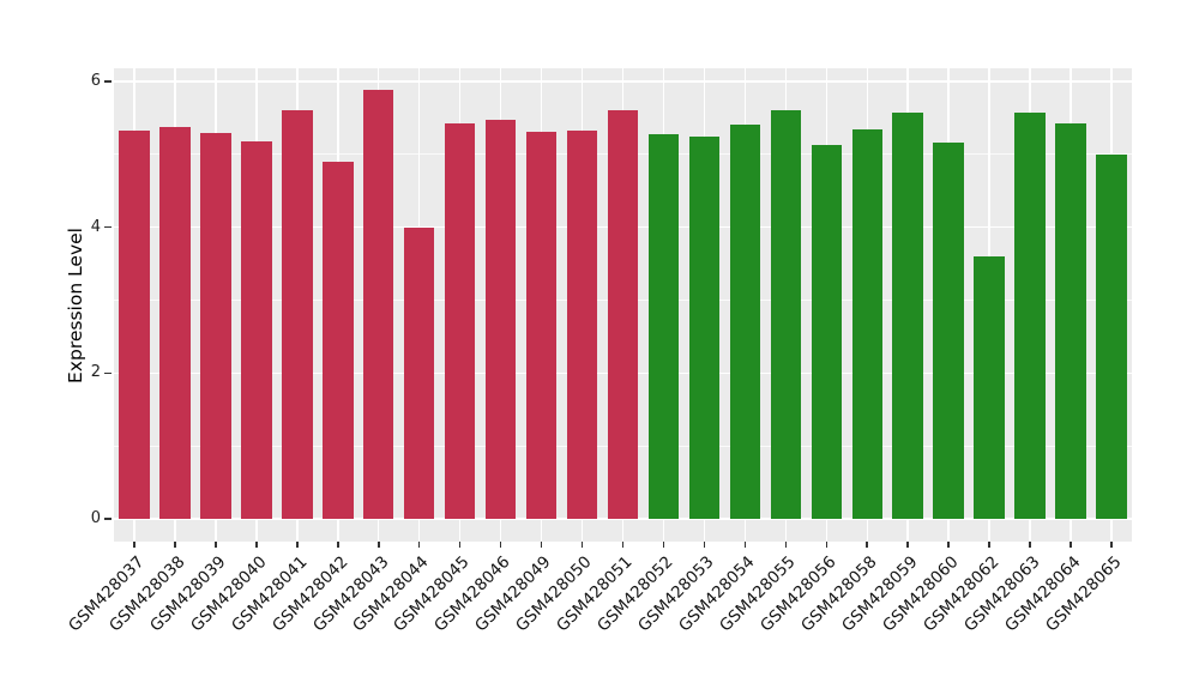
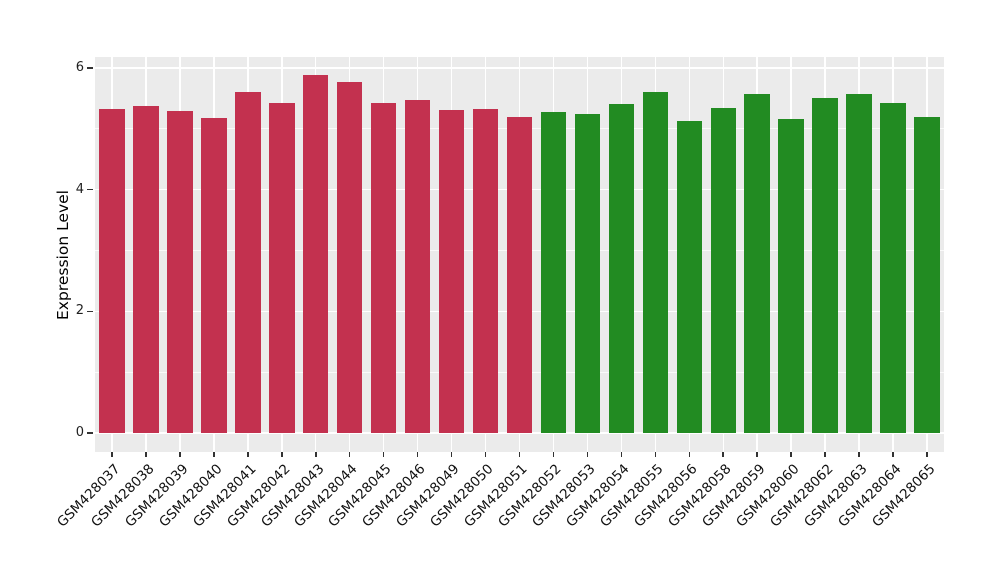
GSM428042: 4.9 -> 5.4
GSM428044: 4.0 -> 5.8
GSM428051: 5.6 -> 5.2
GSM428062: 3.6 -> 5.5
GSM428065: 5.0 -> 5.2
